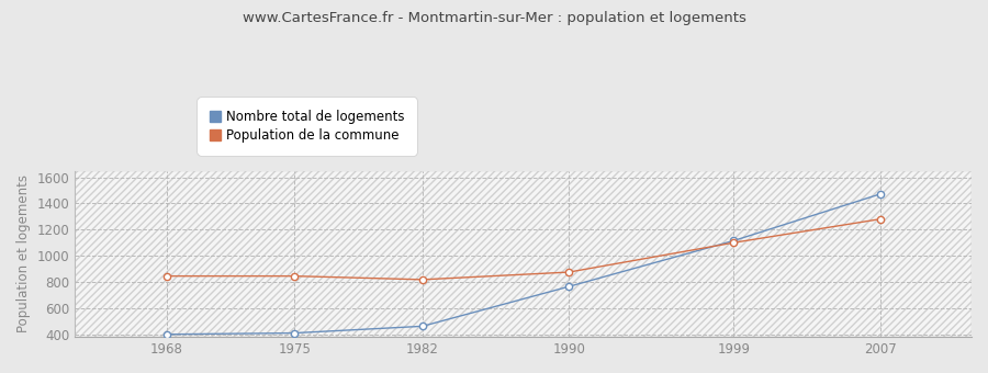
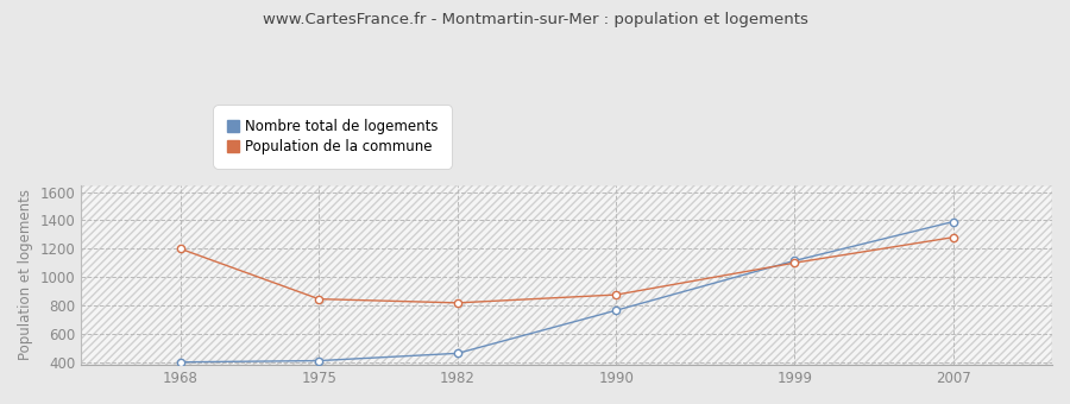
Population de la commune/1968: 840 -> 1200
Nombre total de logements/2007: 1470 -> 1390
